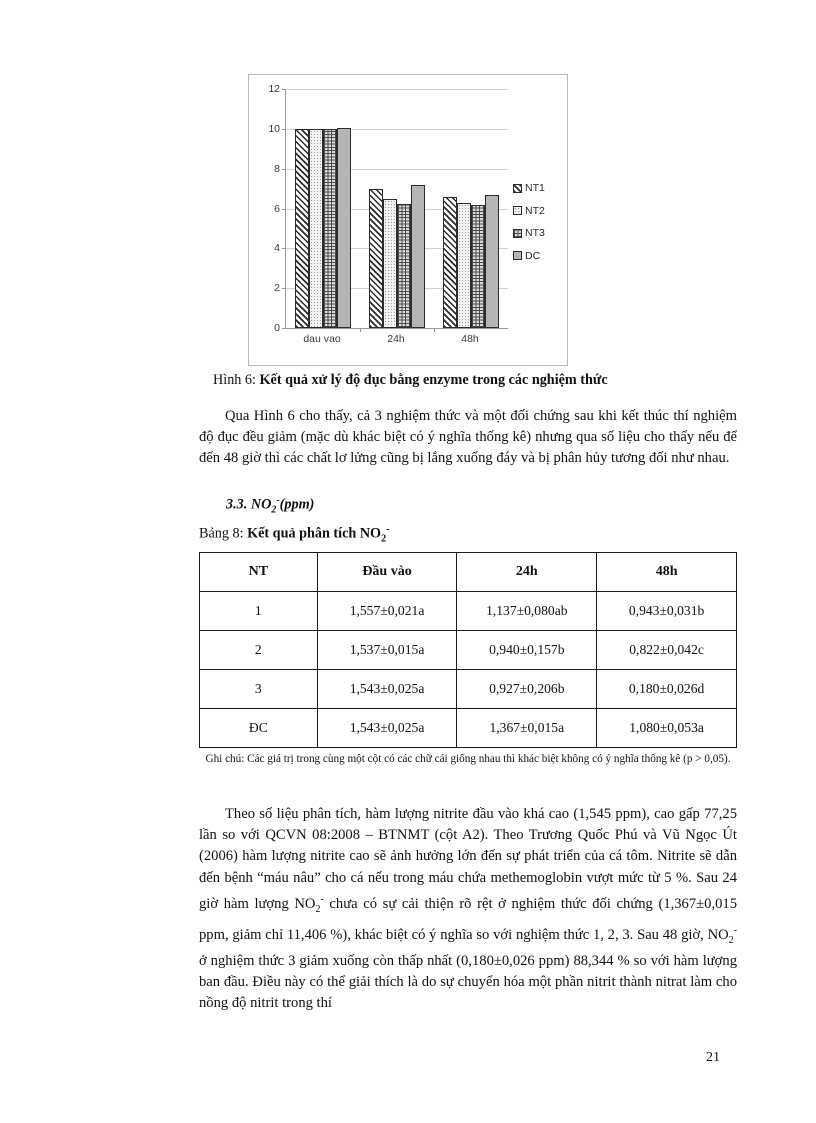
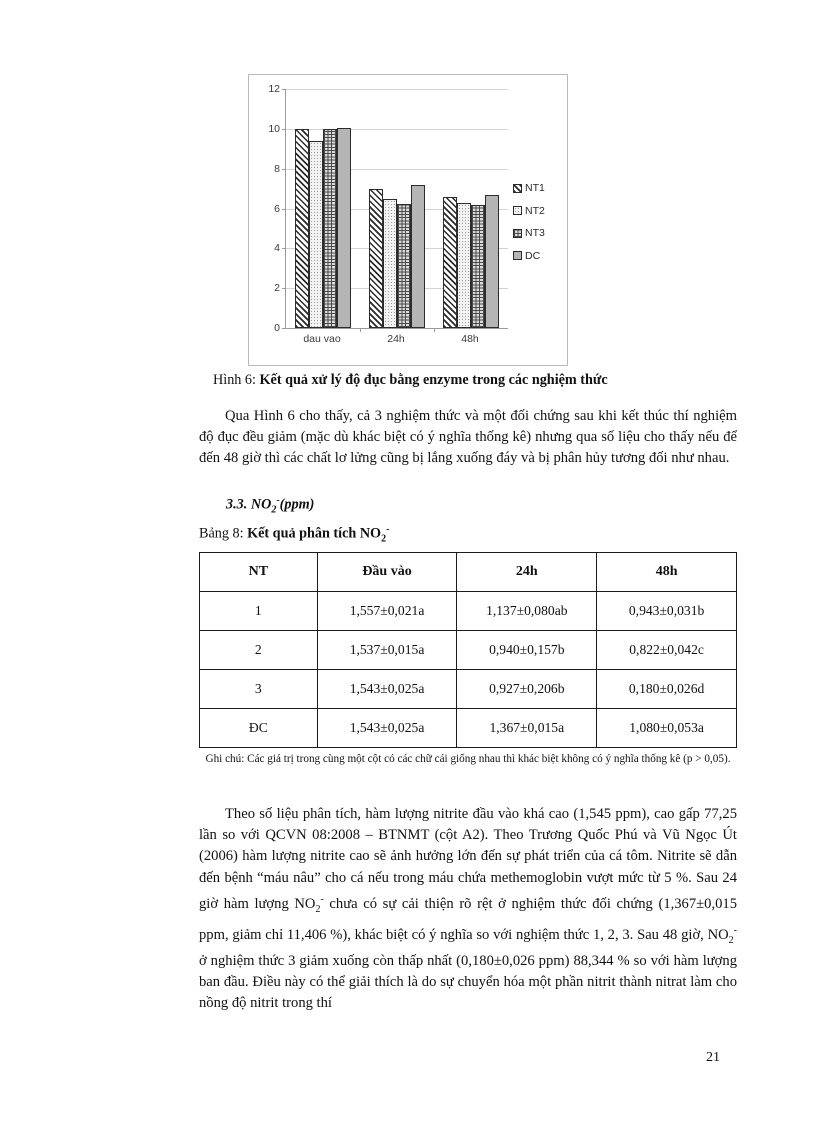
NT2/dau vao: 10.0 -> 9.4
